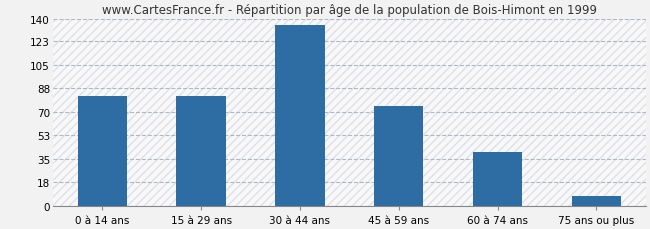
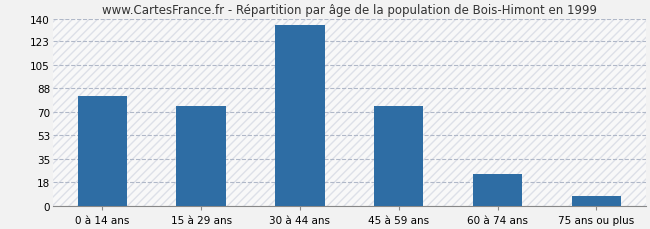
15 à 29 ans: 82 -> 75
60 à 74 ans: 40 -> 24
